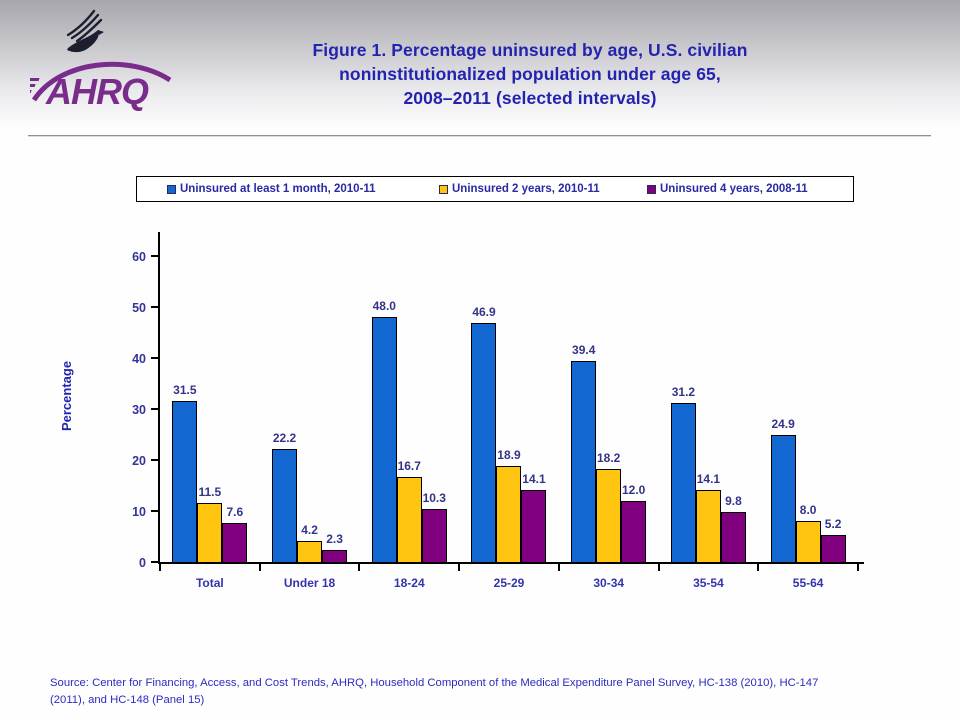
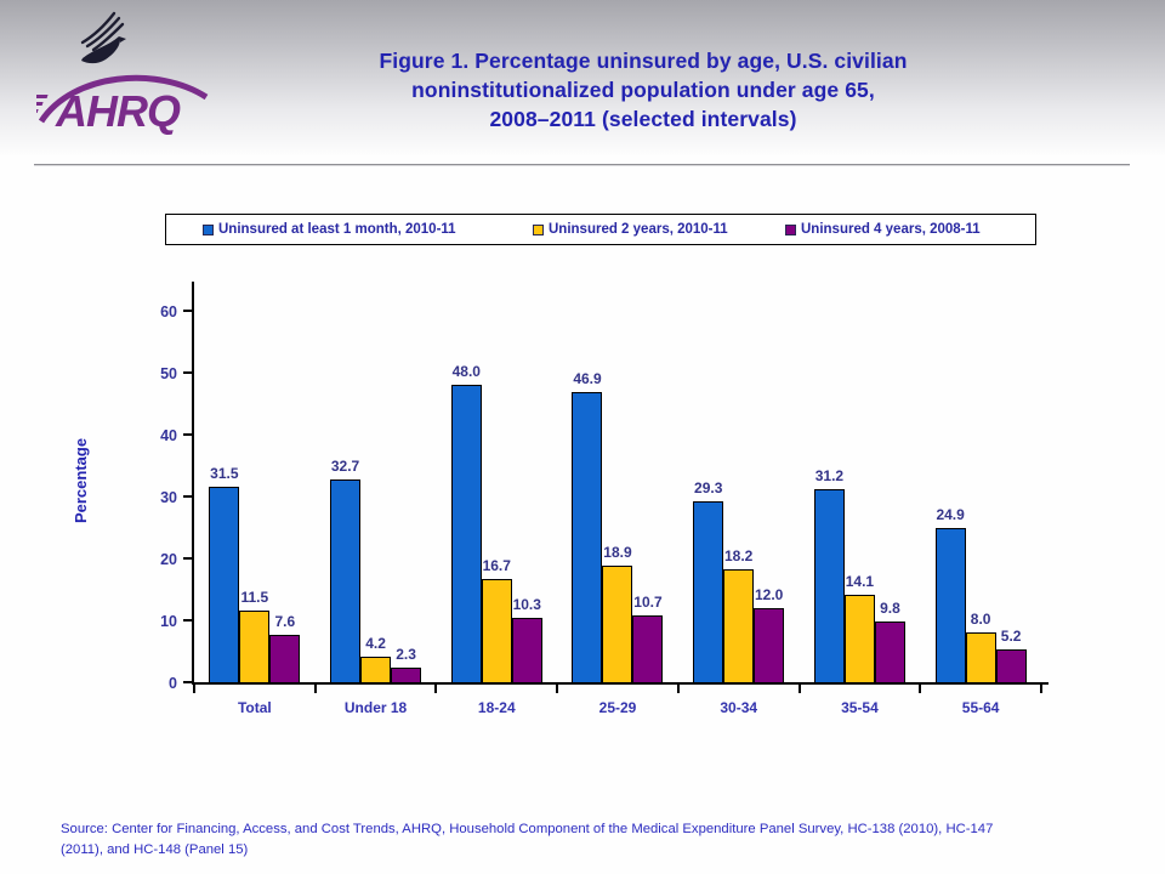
Uninsured at least 1 month, 2010-11/Under 18: 22.2 -> 32.7
Uninsured 4 years, 2008-11/25-29: 14.1 -> 10.7
Uninsured at least 1 month, 2010-11/30-34: 39.4 -> 29.3
